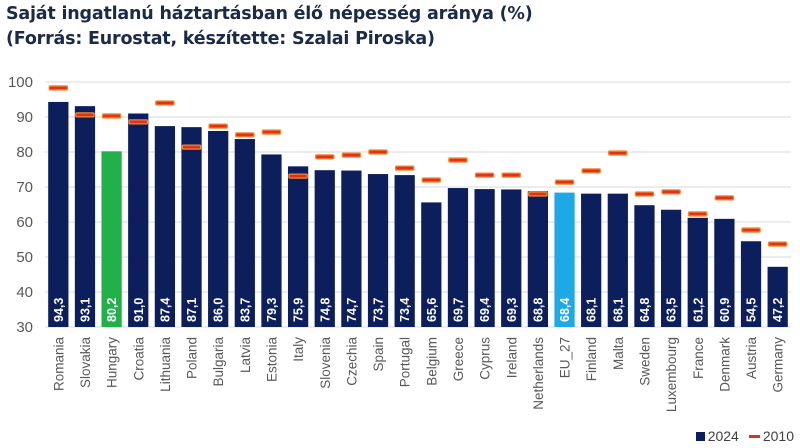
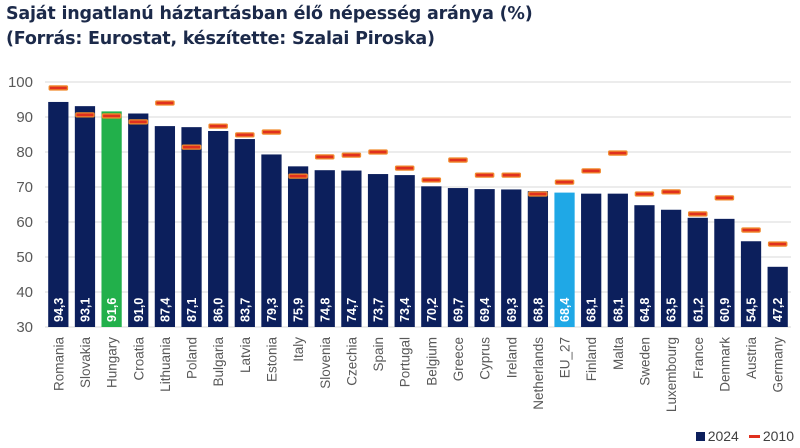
2024/Hungary: 80,2 -> 91,6
2024/Belgium: 65,6 -> 70,2
